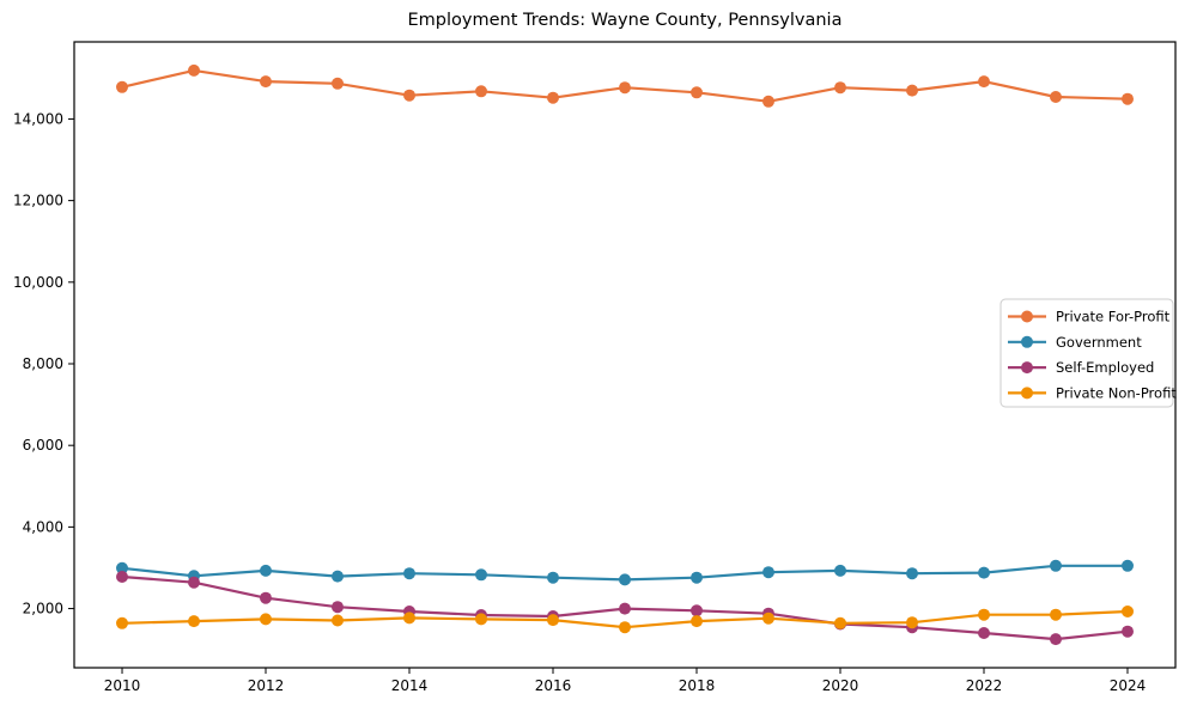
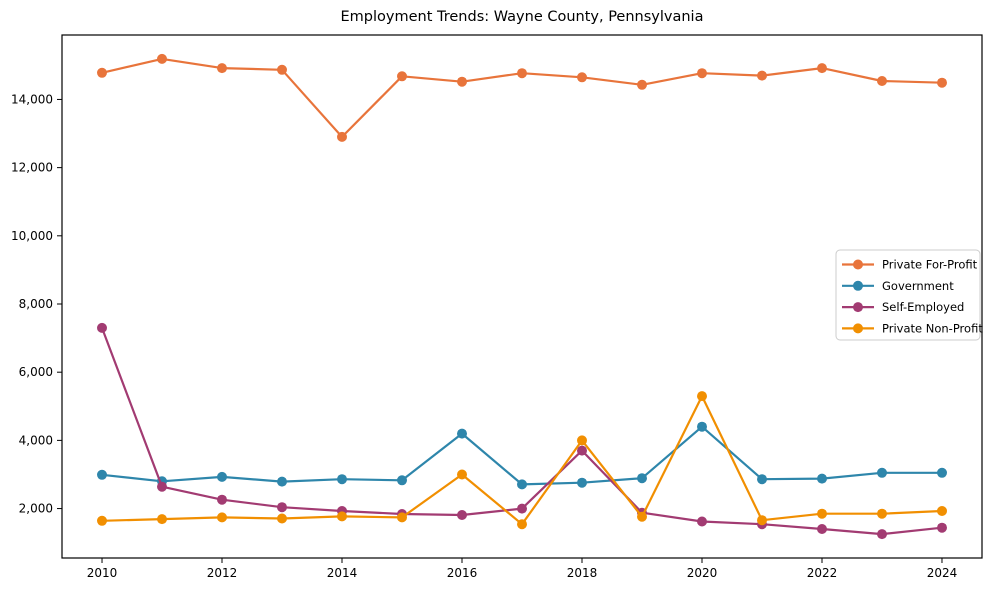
Self-Employed/2010: 2800 -> 7300
Private For-Profit/2014: 14600 -> 12900
Government/2016: 2800 -> 4200
Private Non-Profit/2016: 1700 -> 3000
Self-Employed/2018: 2000 -> 3700
Private Non-Profit/2018: 1700 -> 4000
Government/2020: 2900 -> 4400
Private Non-Profit/2020: 1600 -> 5300
